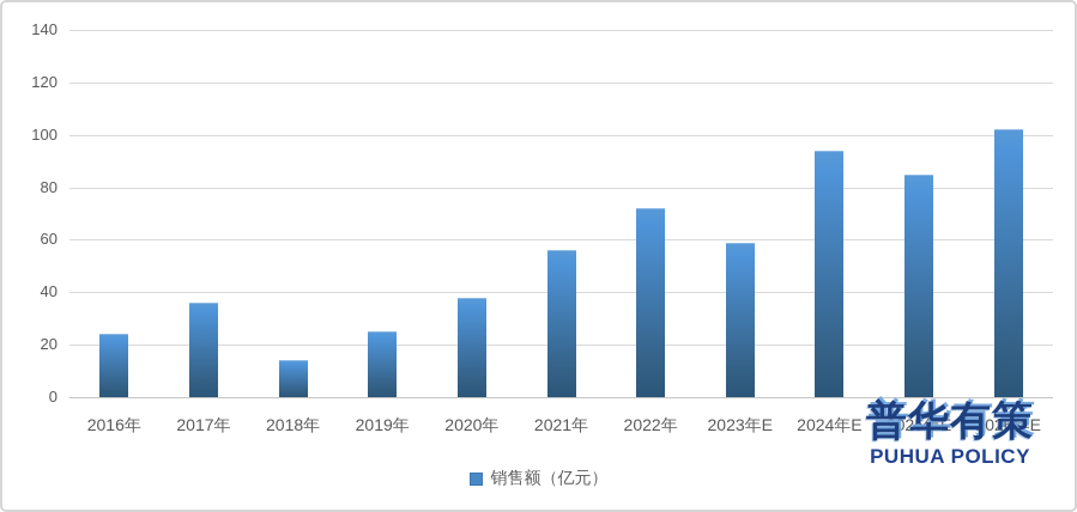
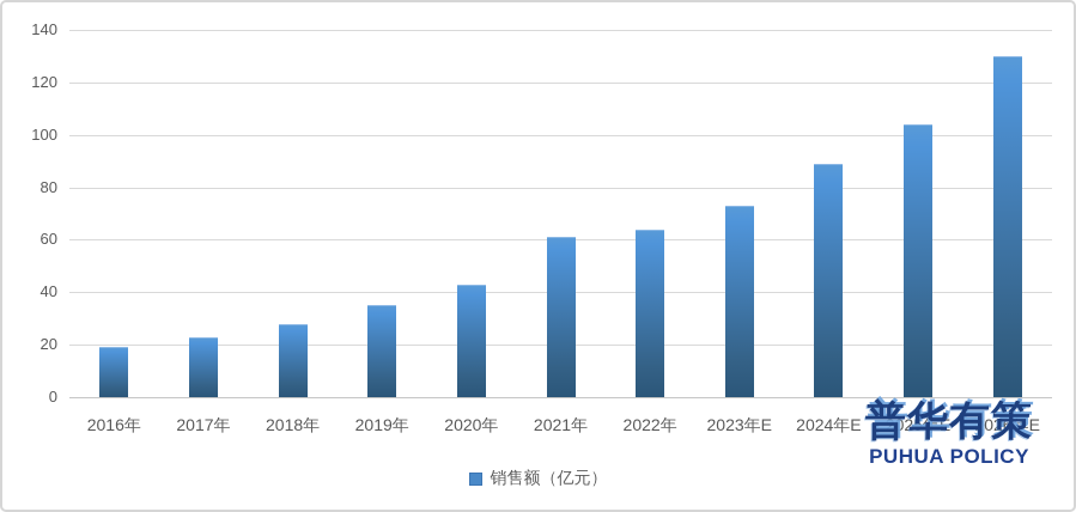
2016年: 24 -> 19
2017年: 36 -> 23
2018年: 14 -> 28
2019年: 25 -> 35
2020年: 38 -> 43
2021年: 56 -> 61
2022年: 72 -> 64
2023年E: 59 -> 73
2024年E: 94 -> 89
2025年E: 85 -> 104
2026年E: 102 -> 130
